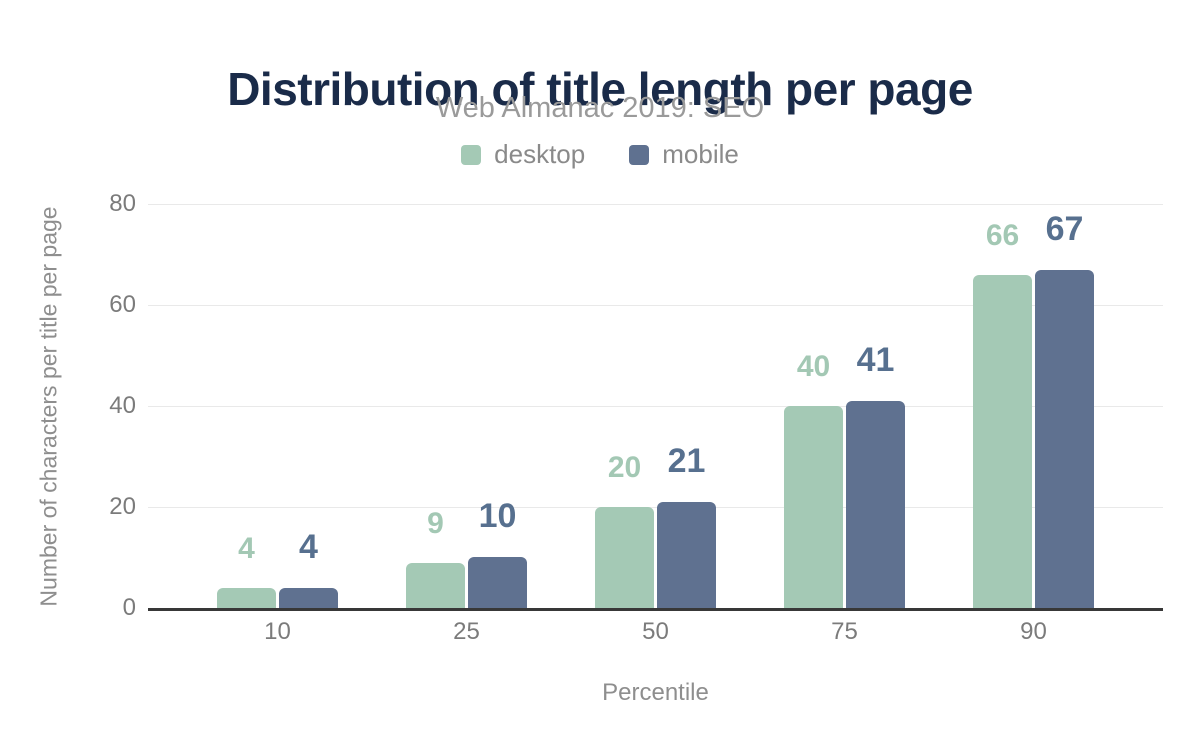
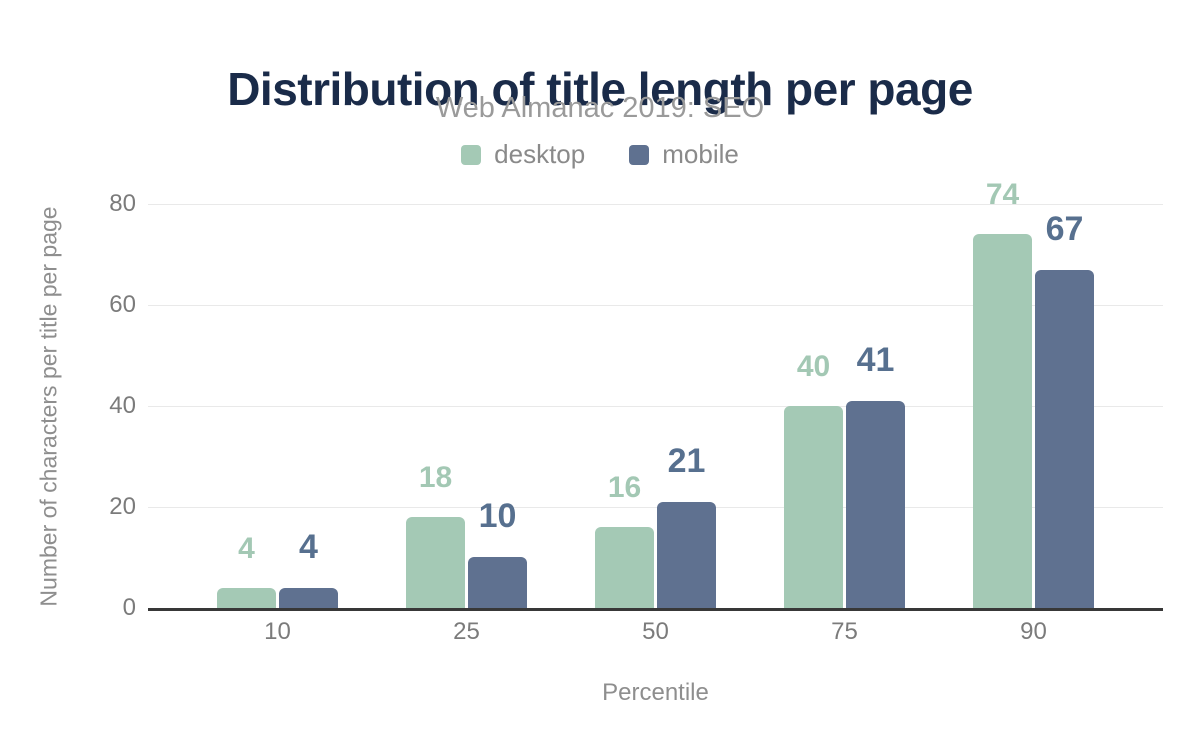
desktop/25: 9 -> 18
desktop/50: 20 -> 16
desktop/90: 66 -> 74
